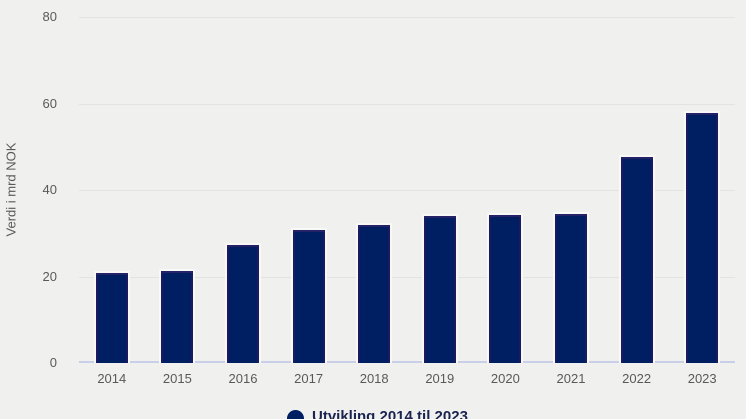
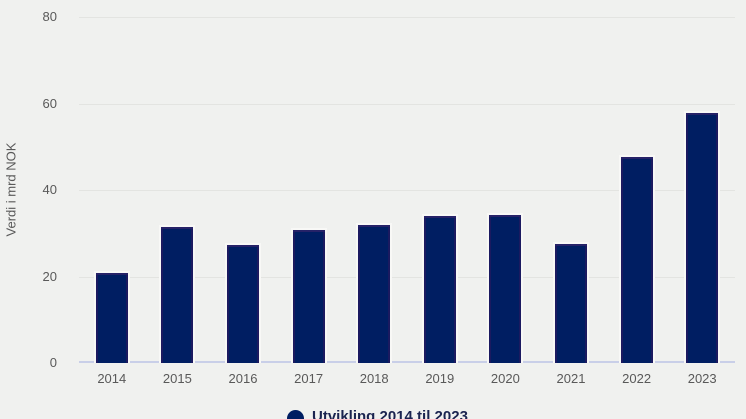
2015: 22 -> 32
2021: 35 -> 28
